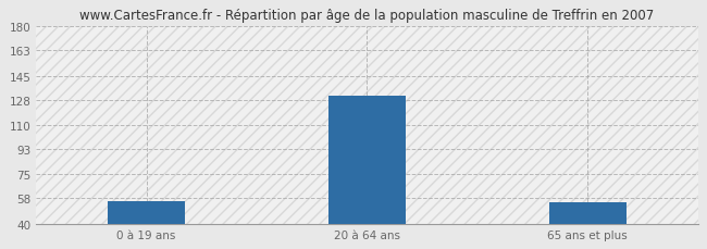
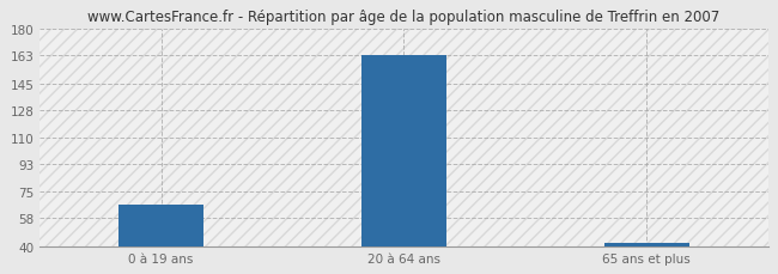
0 à 19 ans: 56 -> 67
20 à 64 ans: 131 -> 163
65 ans et plus: 55 -> 42
